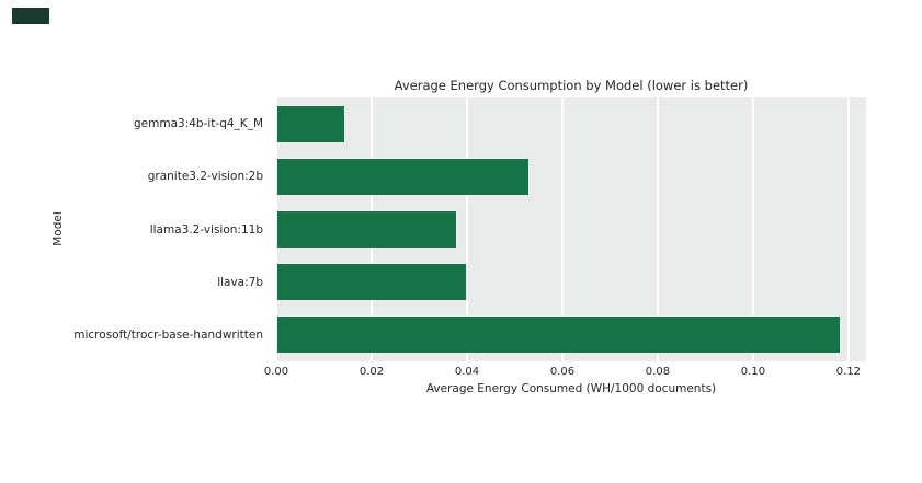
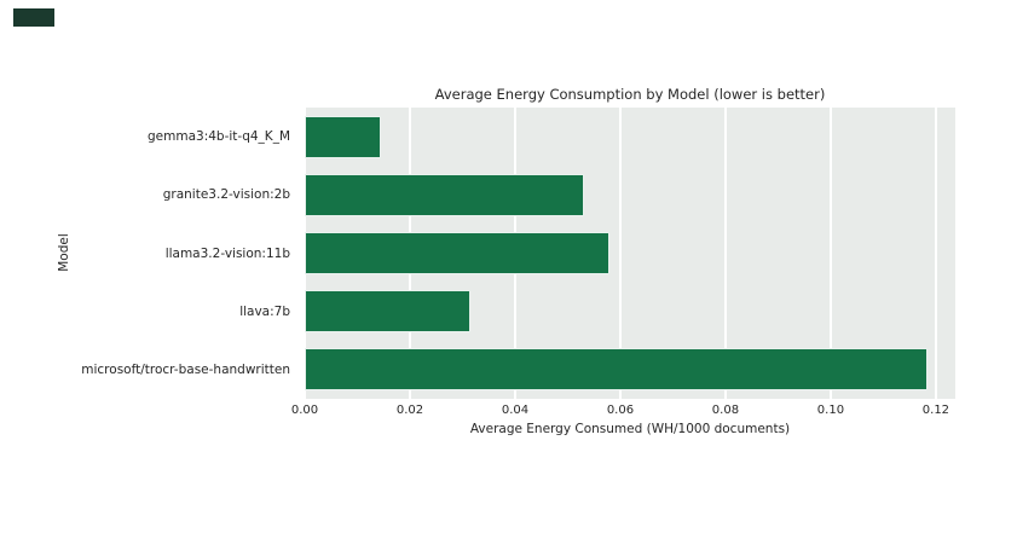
llama3.2-vision:11b: 0.038 -> 0.058
llava:7b: 0.040 -> 0.032
